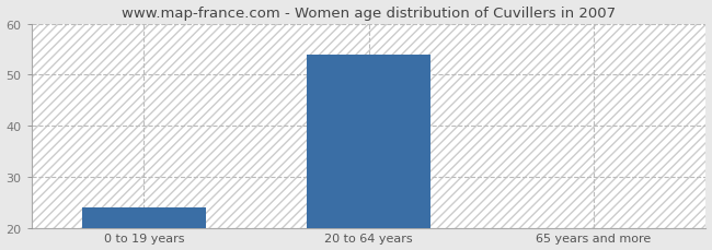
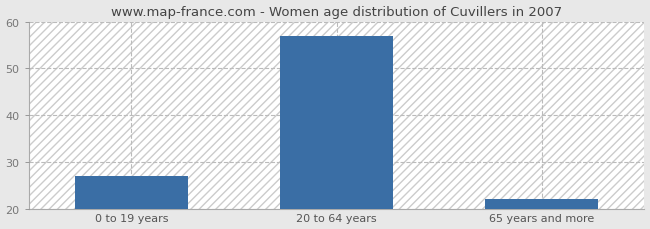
0 to 19 years: 24 -> 27
20 to 64 years: 54 -> 57
65 years and more: 20 -> 22
